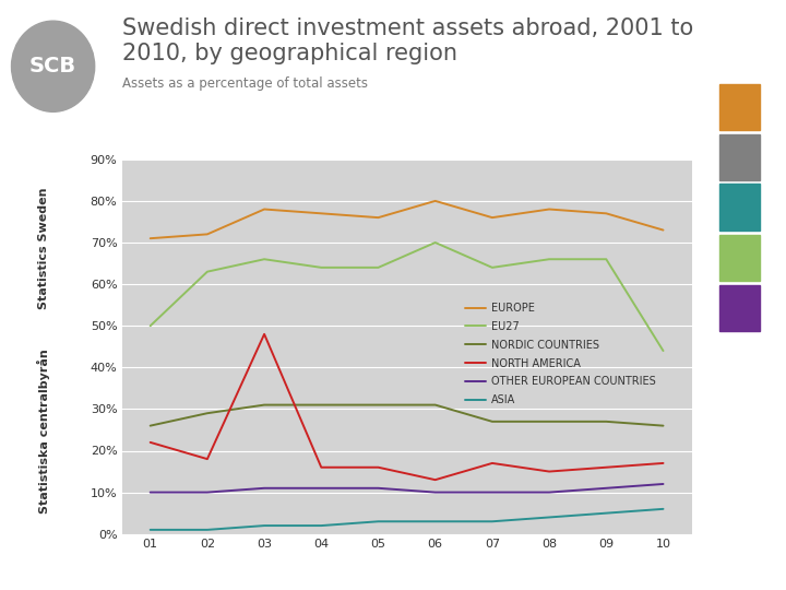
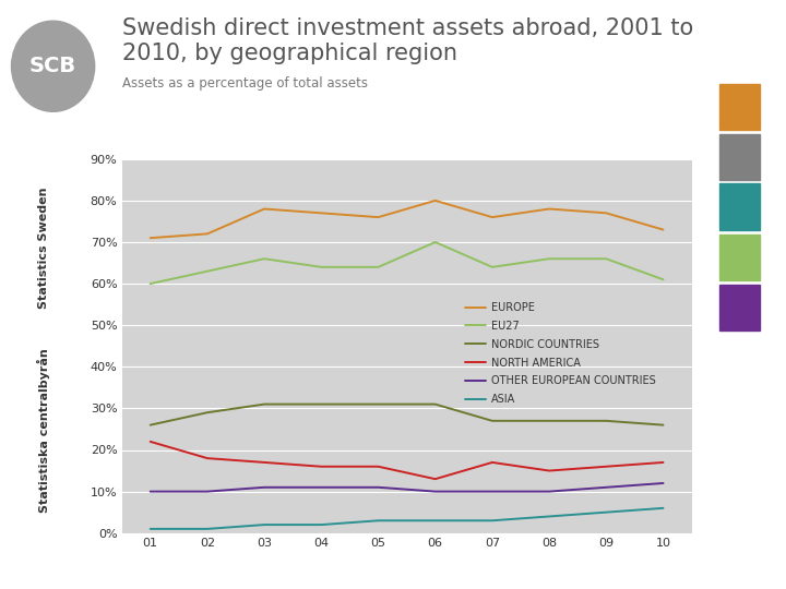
EU27/01: 50% -> 60%
NORTH AMERICA/03: 48% -> 17%
EU27/10: 44% -> 61%
